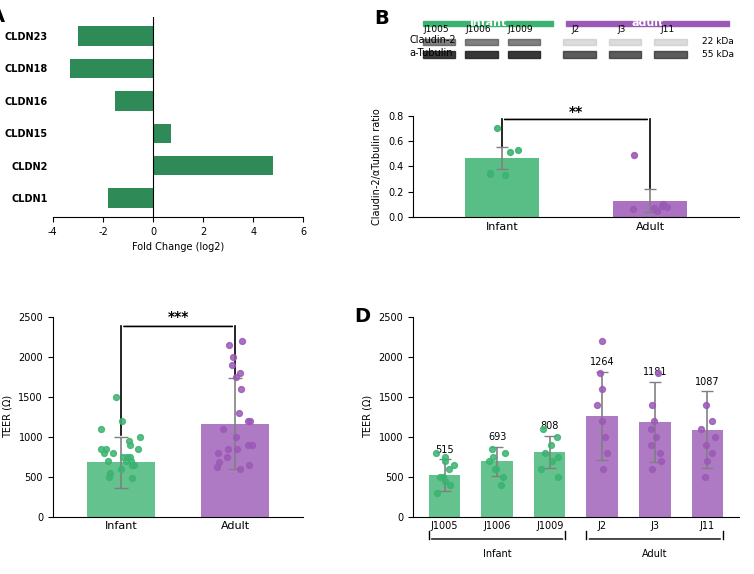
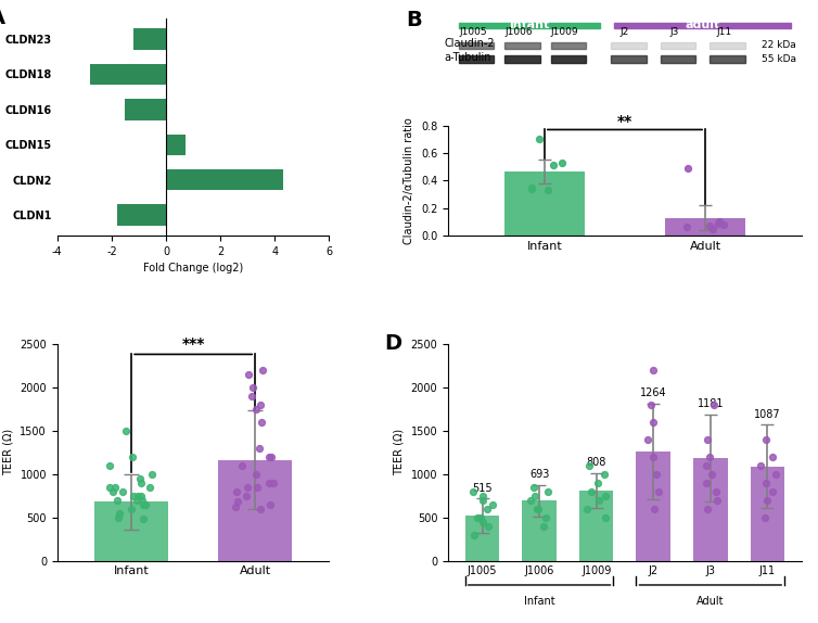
CLDN23: -3.0 -> -1.2
CLDN18: -3.3 -> -2.8
CLDN2: 4.8 -> 4.3
